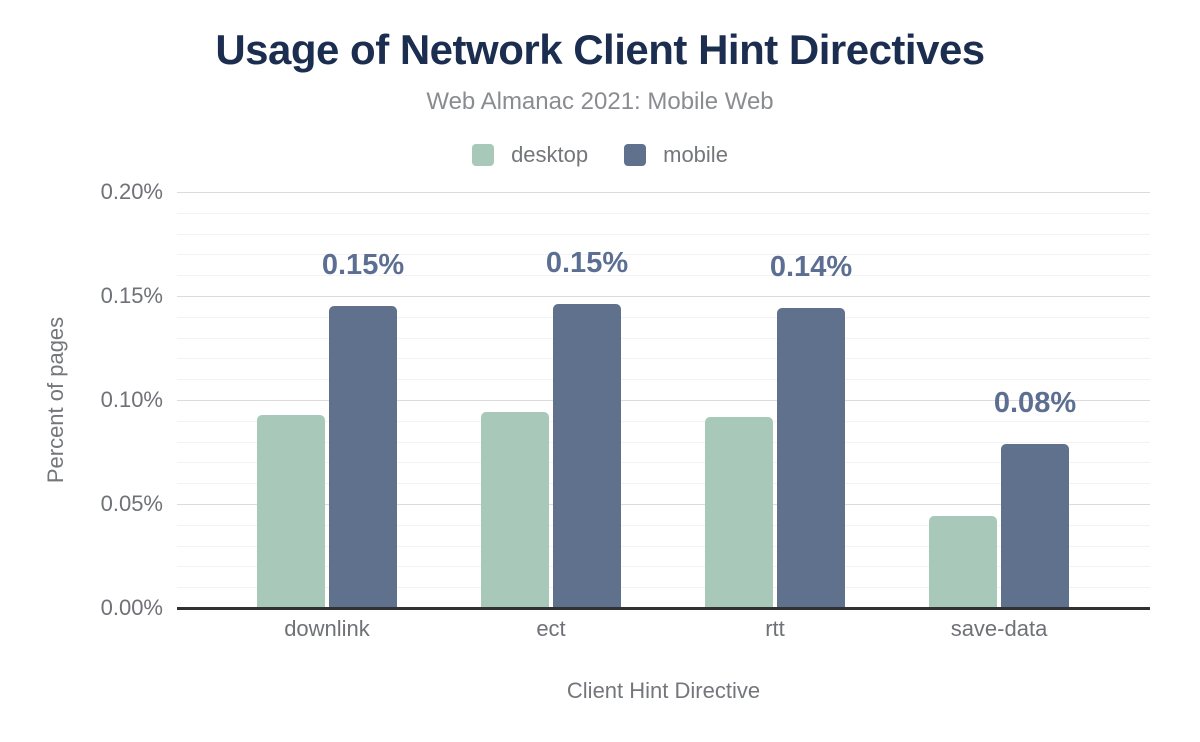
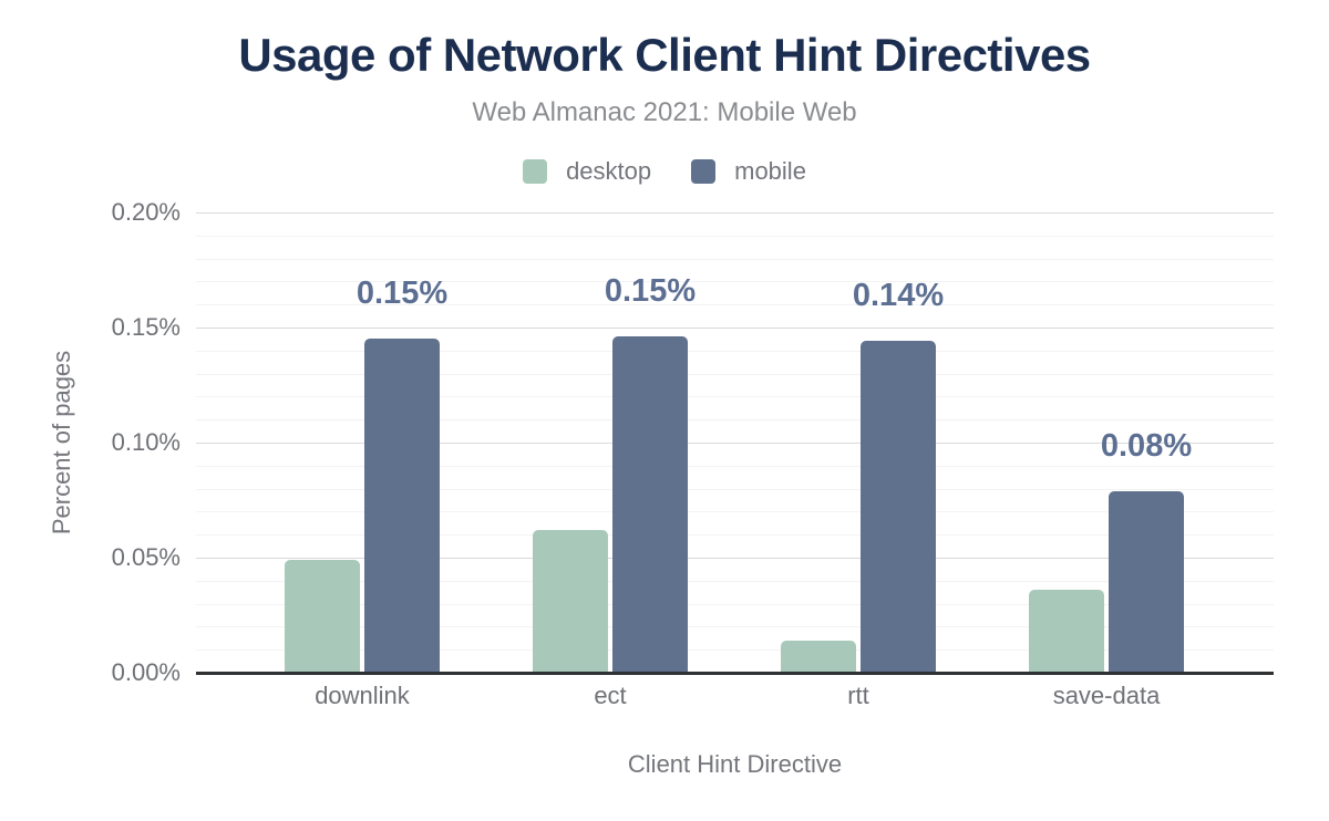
desktop/downlink: 0.093% -> 0.049%
desktop/ect: 0.094% -> 0.062%
desktop/rtt: 0.092% -> 0.014%
desktop/save-data: 0.044% -> 0.036%
